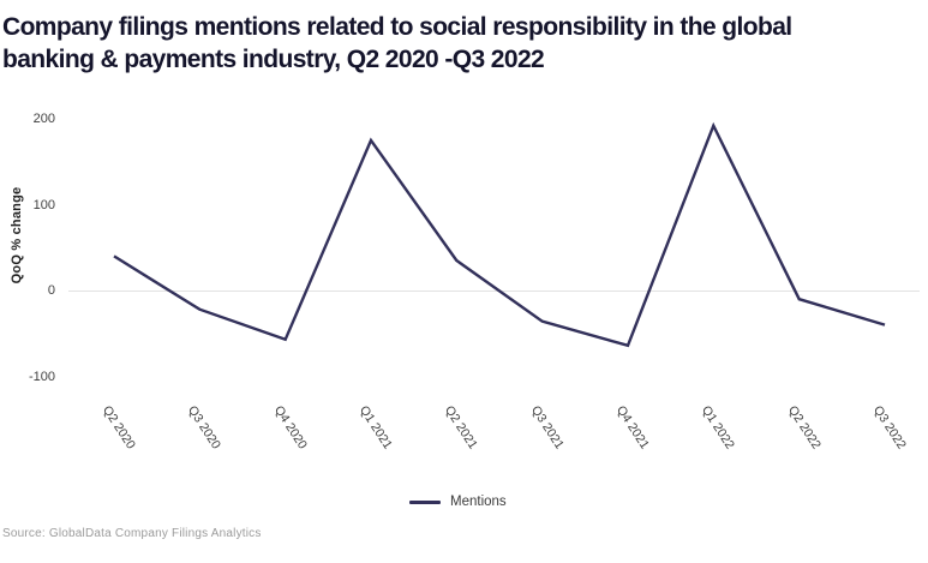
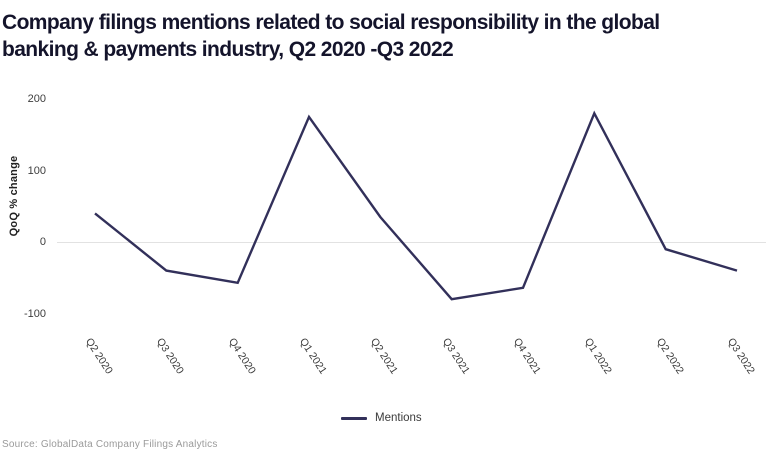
Q3 2020: -20 -> -40
Q3 2021: -40 -> -80
Q1 2022: 190 -> 180
